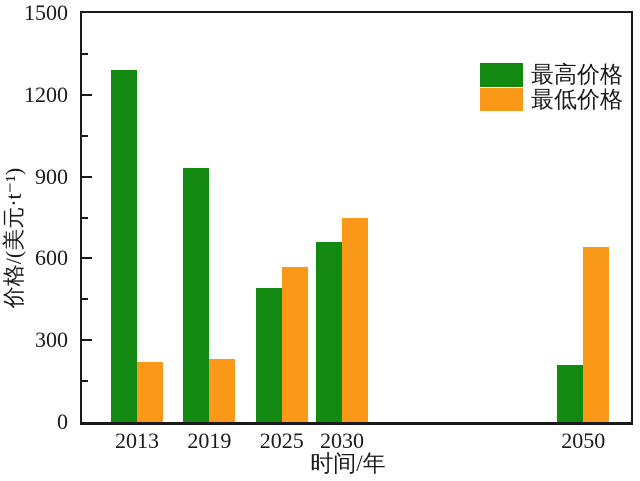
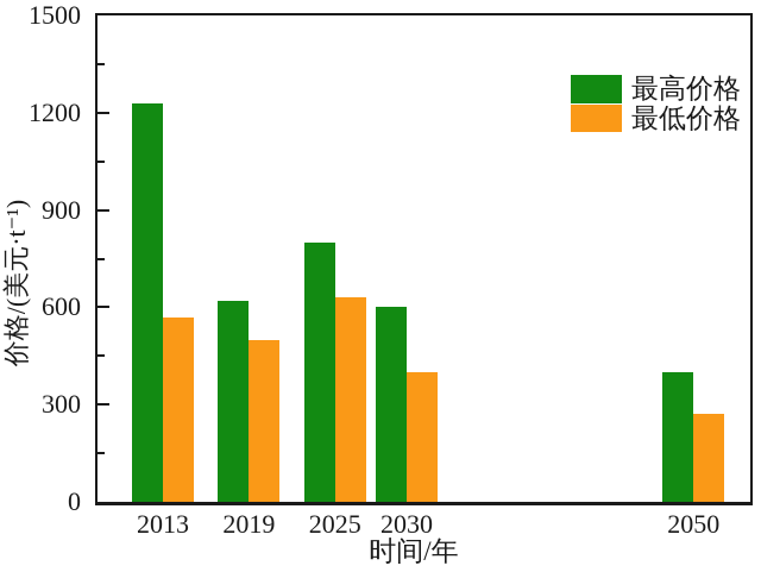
最高价格/2013: 1290 -> 1230
最低价格/2013: 220 -> 570
最高价格/2019: 930 -> 620
最低价格/2019: 230 -> 500
最高价格/2025: 490 -> 800
最低价格/2025: 570 -> 630
最高价格/2030: 660 -> 600
最低价格/2030: 750 -> 400
最高价格/2050: 210 -> 400
最低价格/2050: 640 -> 270
